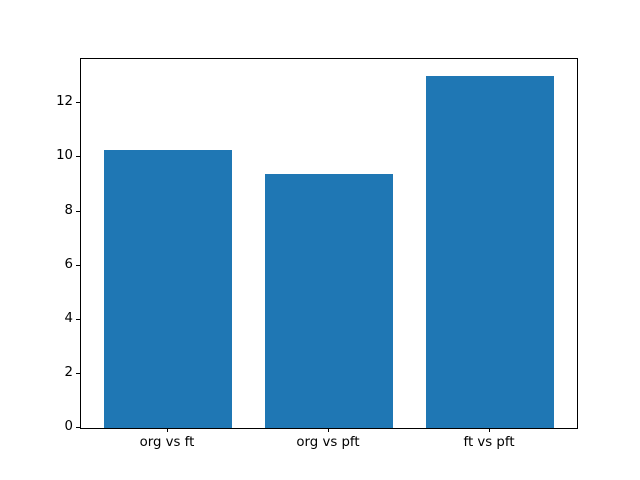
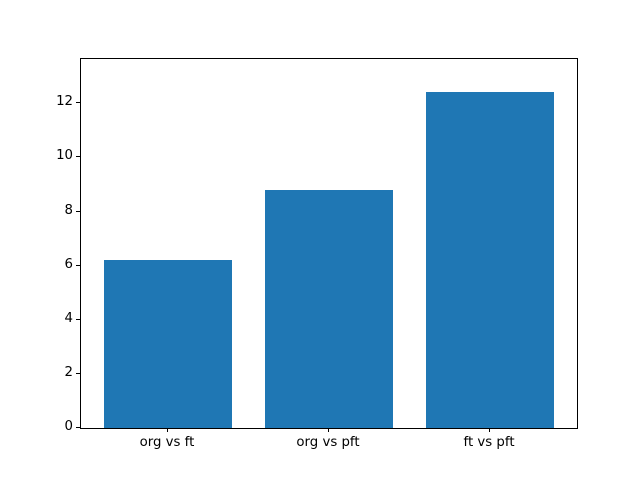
org vs ft: 10.3 -> 6.2
org vs pft: 9.4 -> 8.8
ft vs pft: 13.0 -> 12.4
